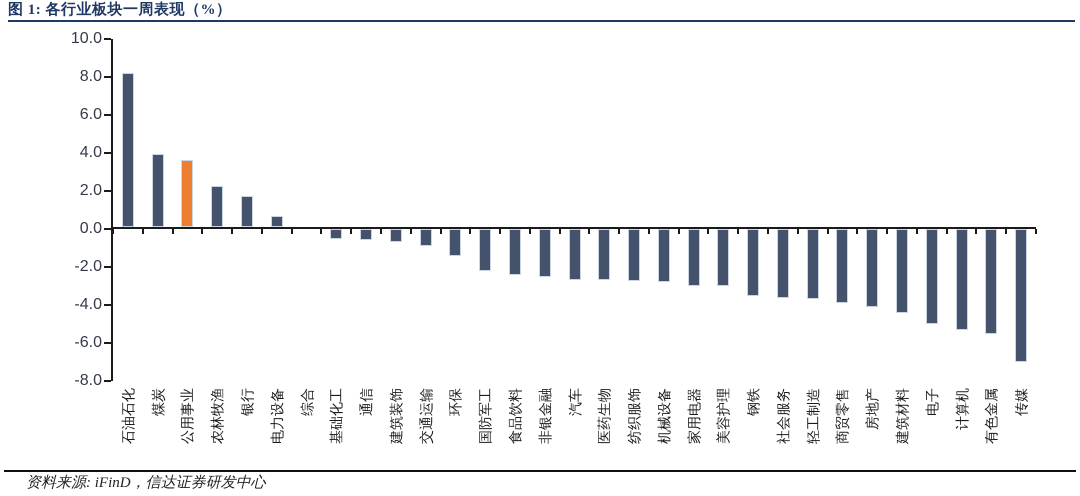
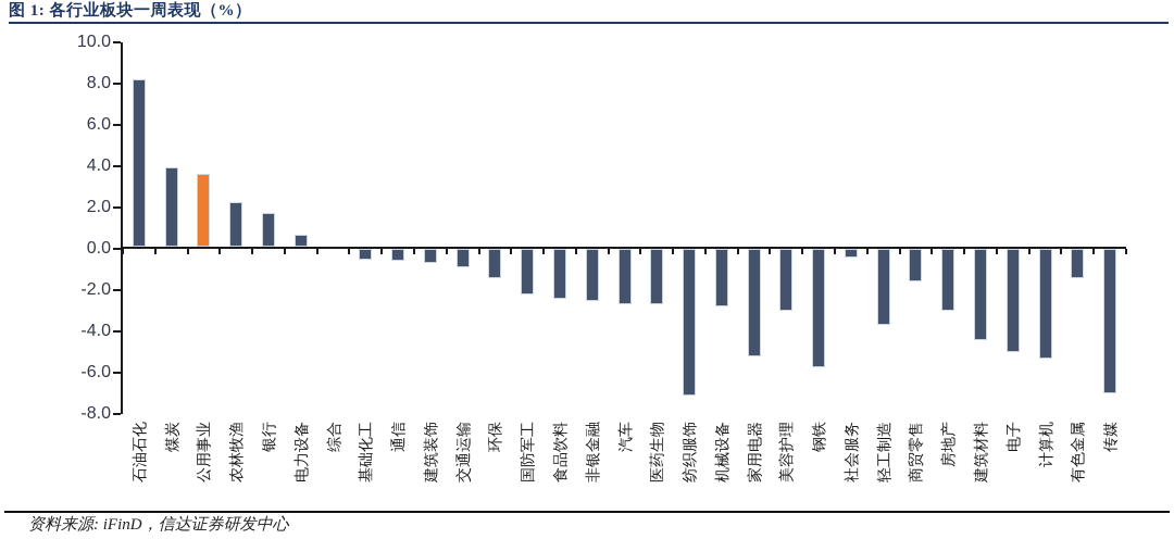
纺织服饰: -2.8 -> -7.1
家用电器: -3.0 -> -5.2
钢铁: -3.5 -> -5.7
社会服务: -3.6 -> -0.4
商贸零售: -3.9 -> -1.6
房地产: -4.1 -> -3.0
有色金属: -5.5 -> -1.4
